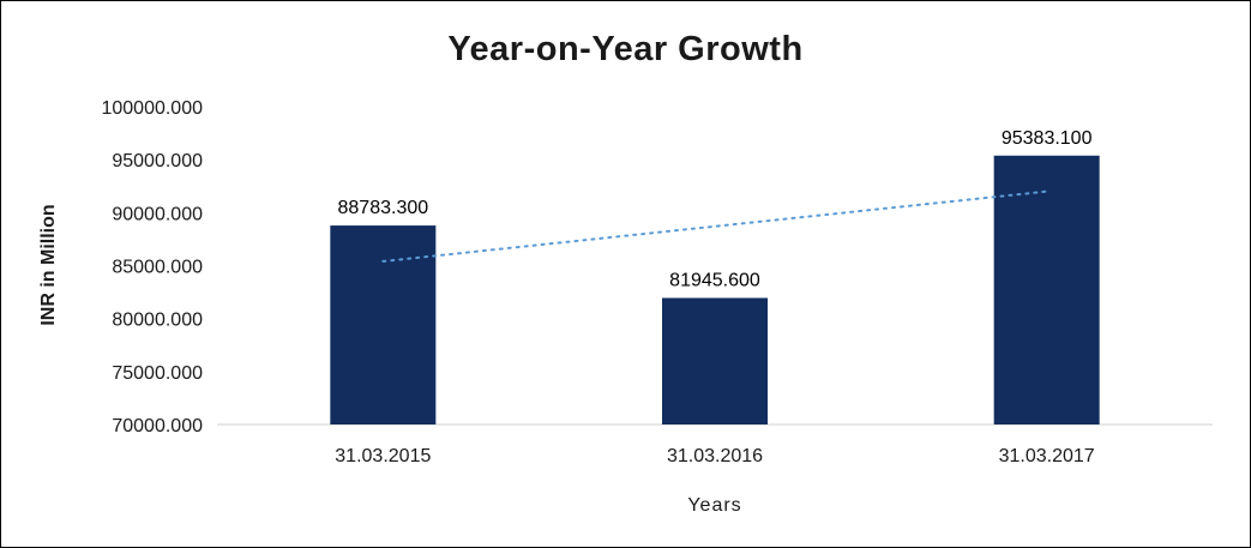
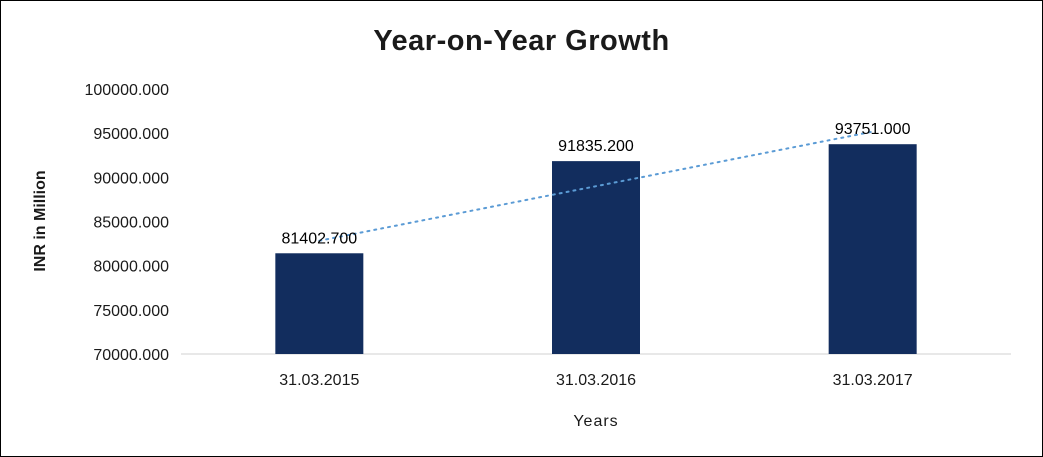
31.03.2015: 88783.300 -> 81402.700
31.03.2016: 81945.600 -> 91835.200
31.03.2017: 95383.100 -> 93751.000
